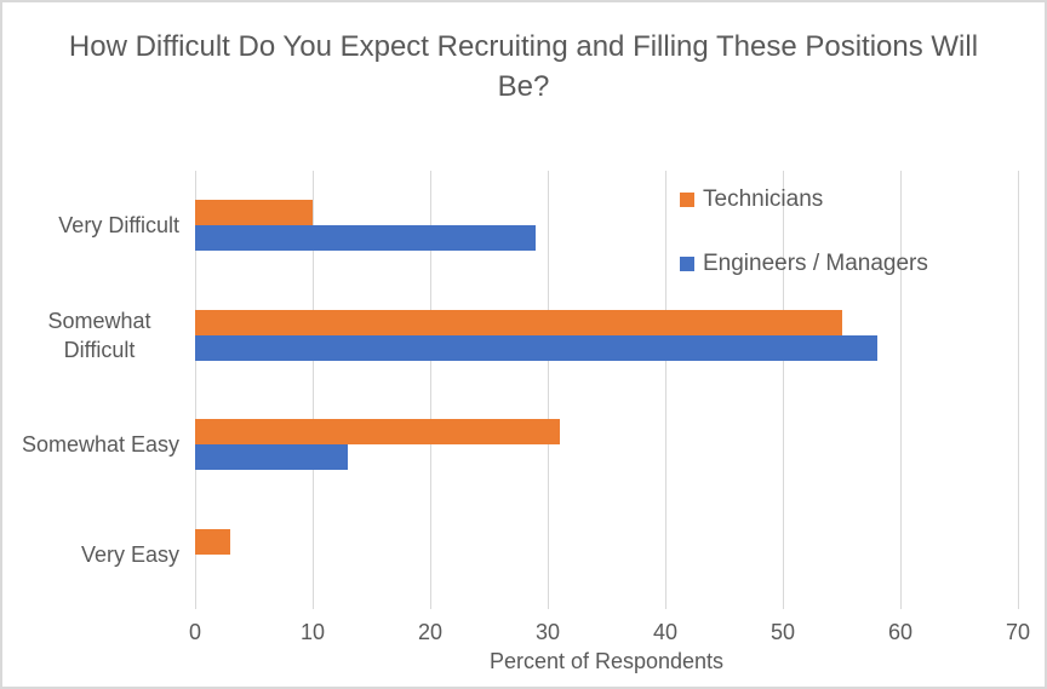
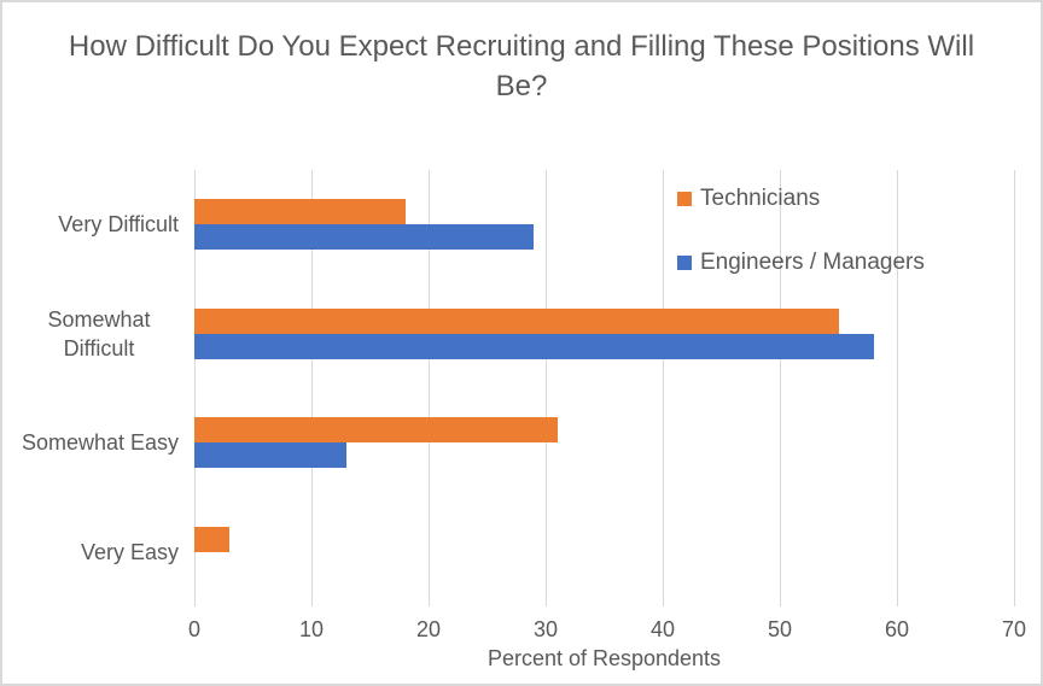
Technicians/Very Difficult: 10 -> 18
